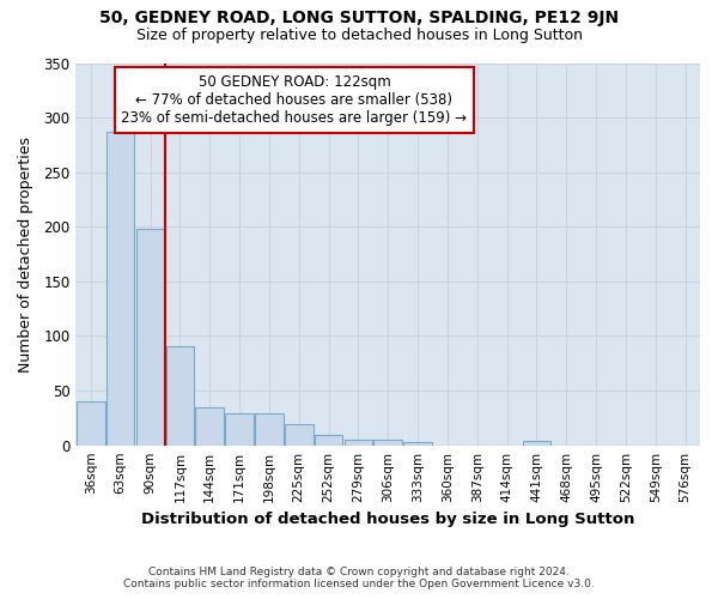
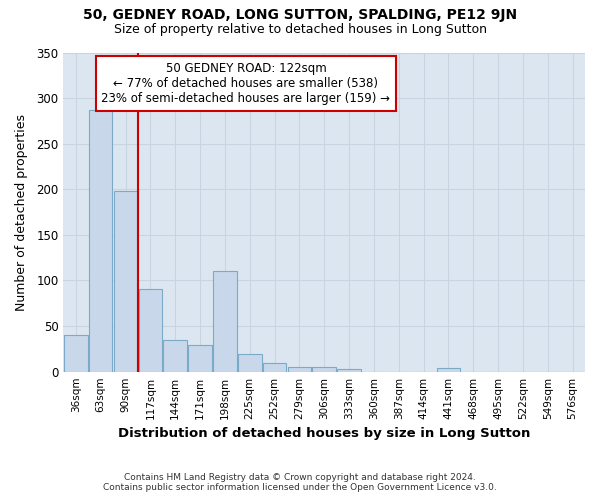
198sqm: 29 -> 110
